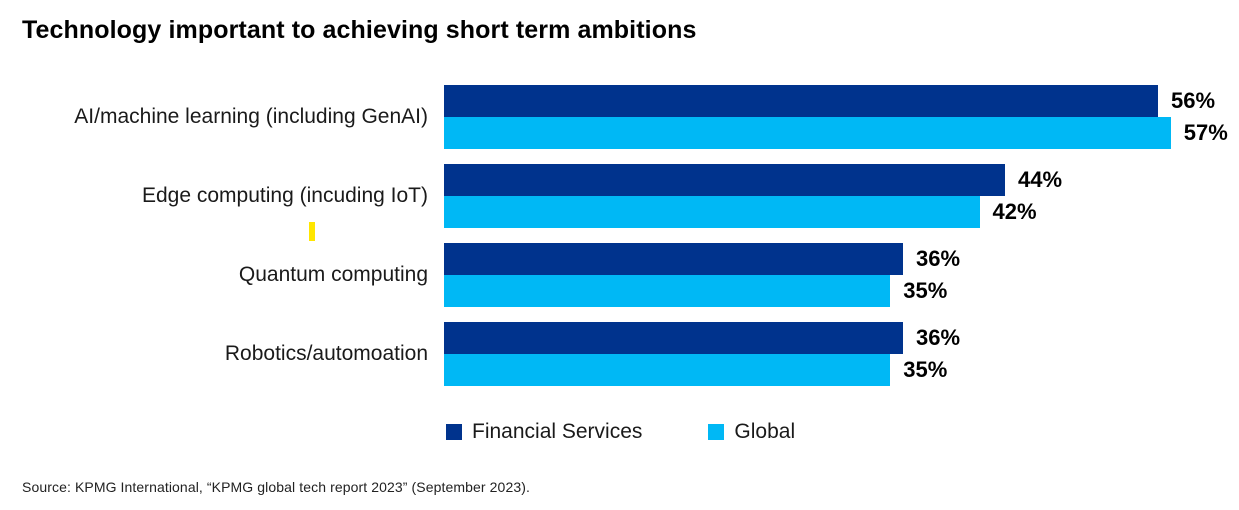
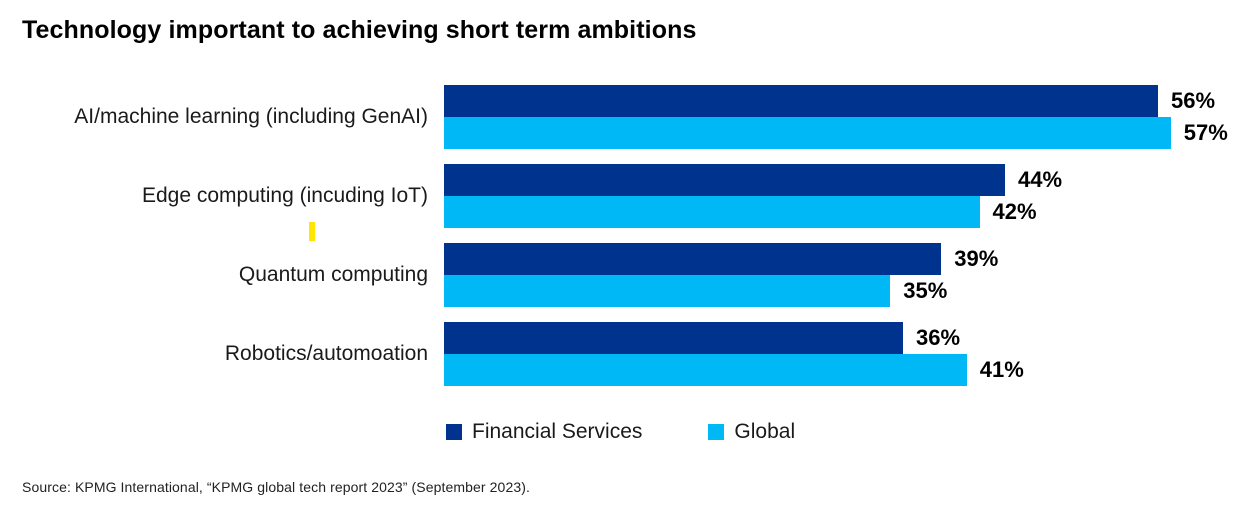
Financial Services/Quantum computing: 36% -> 39%
Global/Robotics/automoation: 35% -> 41%
